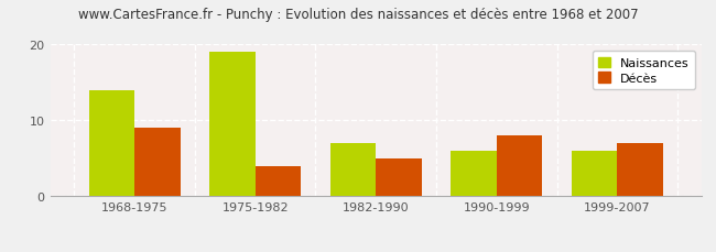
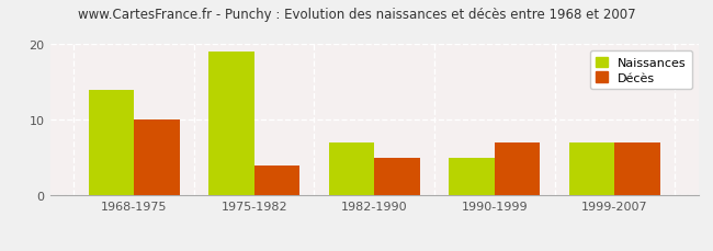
Décès/1968-1975: 9 -> 10
Naissances/1990-1999: 6 -> 5
Décès/1990-1999: 8 -> 7
Naissances/1999-2007: 6 -> 7
